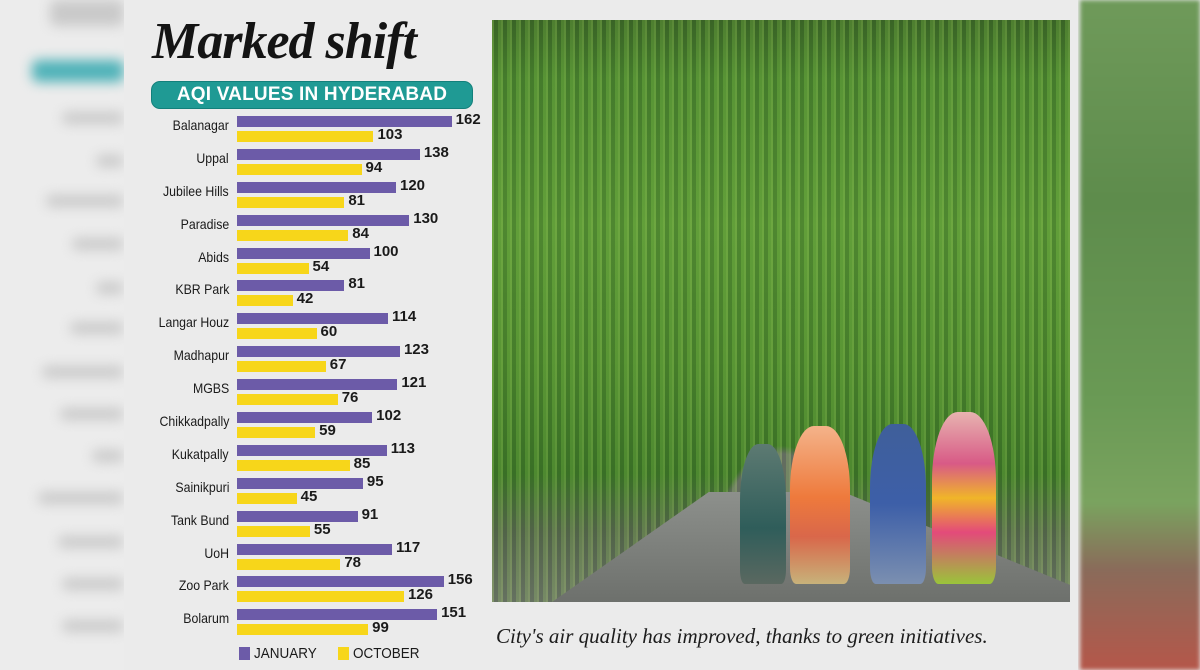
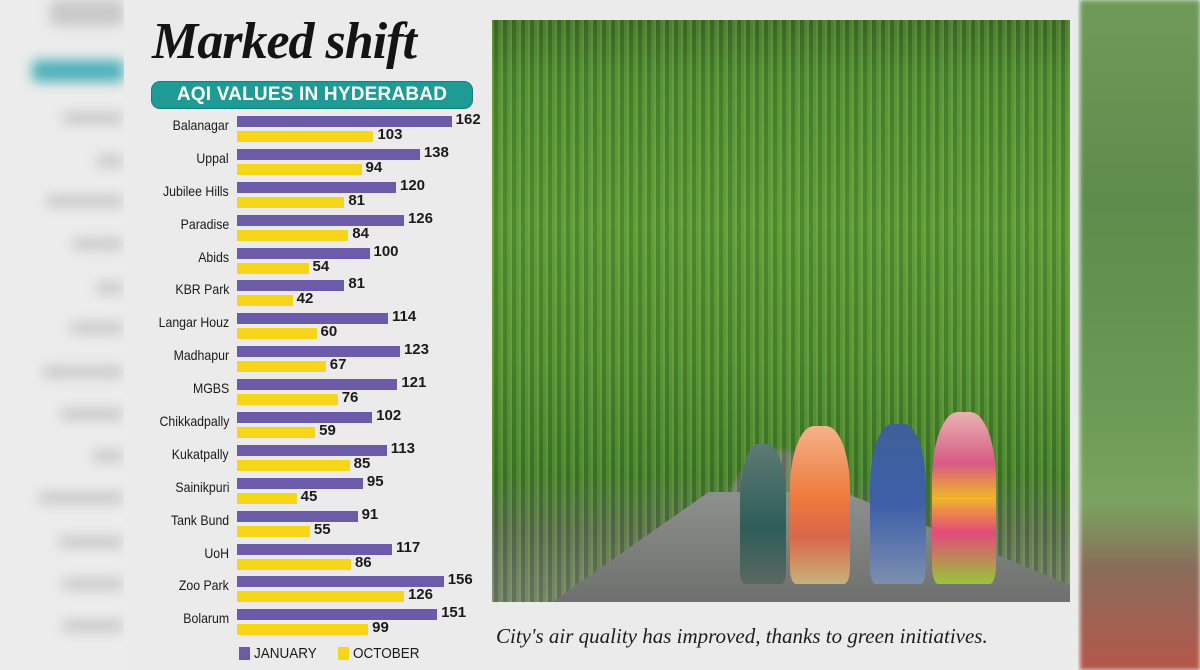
JANUARY/Paradise: 130 -> 126
OCTOBER/UoH: 78 -> 86
